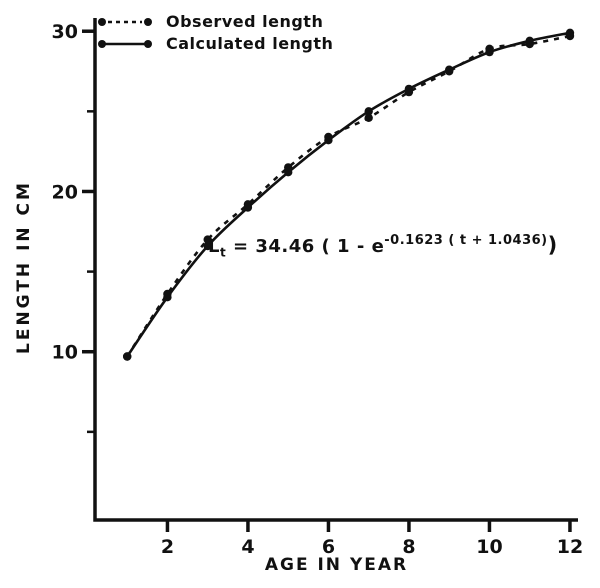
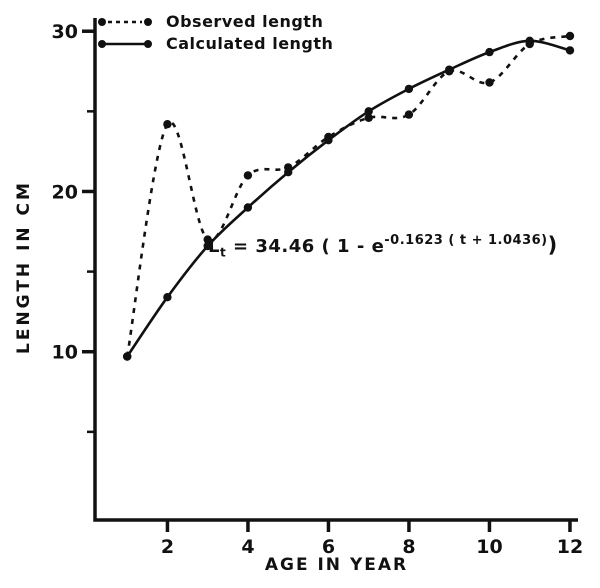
Observed length/2: 13.6 -> 24.2
Observed length/4: 19.2 -> 21.0
Observed length/8: 26.2 -> 24.8
Observed length/10: 28.9 -> 26.8
Calculated length/12: 29.9 -> 28.8
